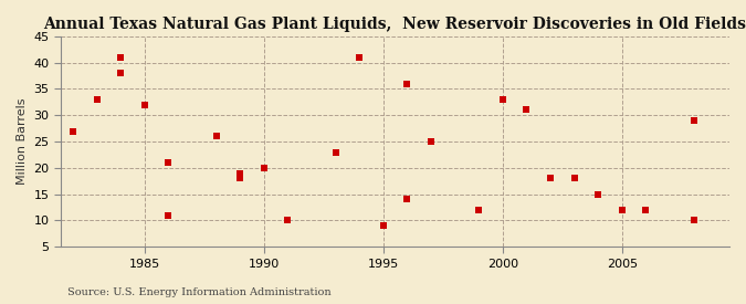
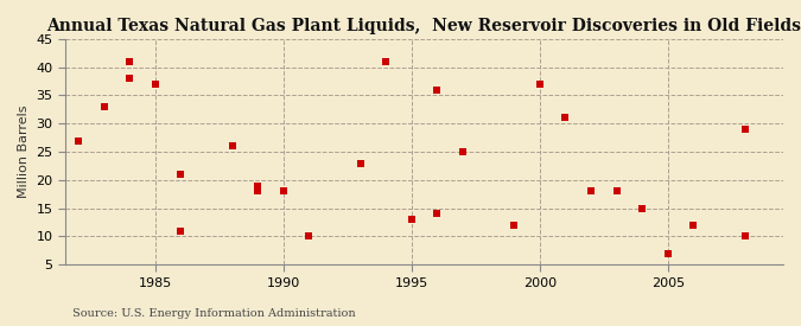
1985: 32 -> 37
1990: 20 -> 18
1995: 9 -> 13
2000: 33 -> 37
2005: 12 -> 7
